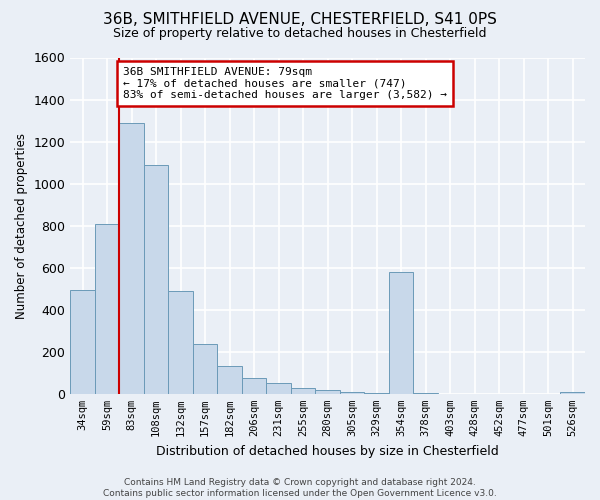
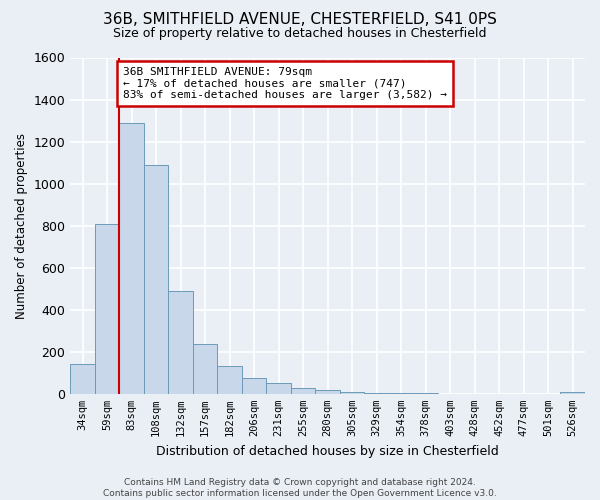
34sqm: 495 -> 140
354sqm: 580 -> 3
